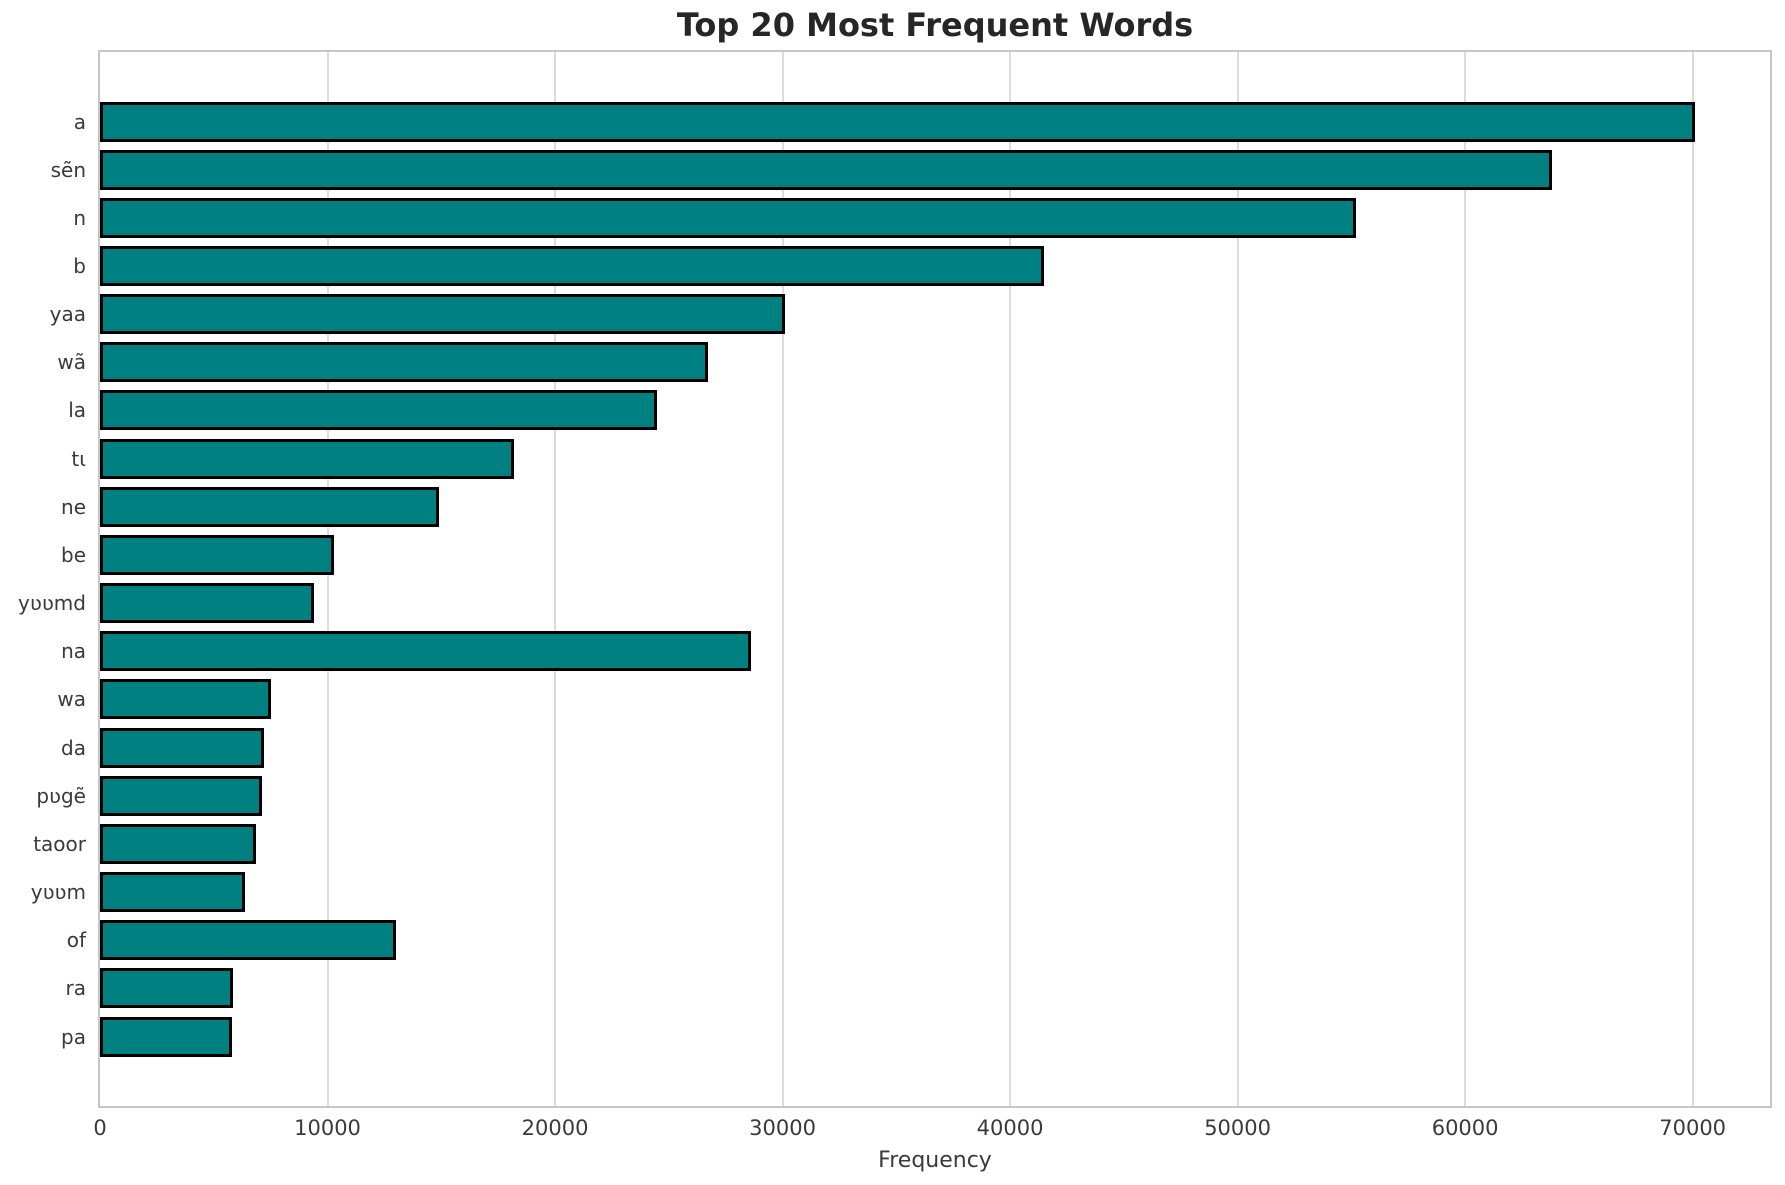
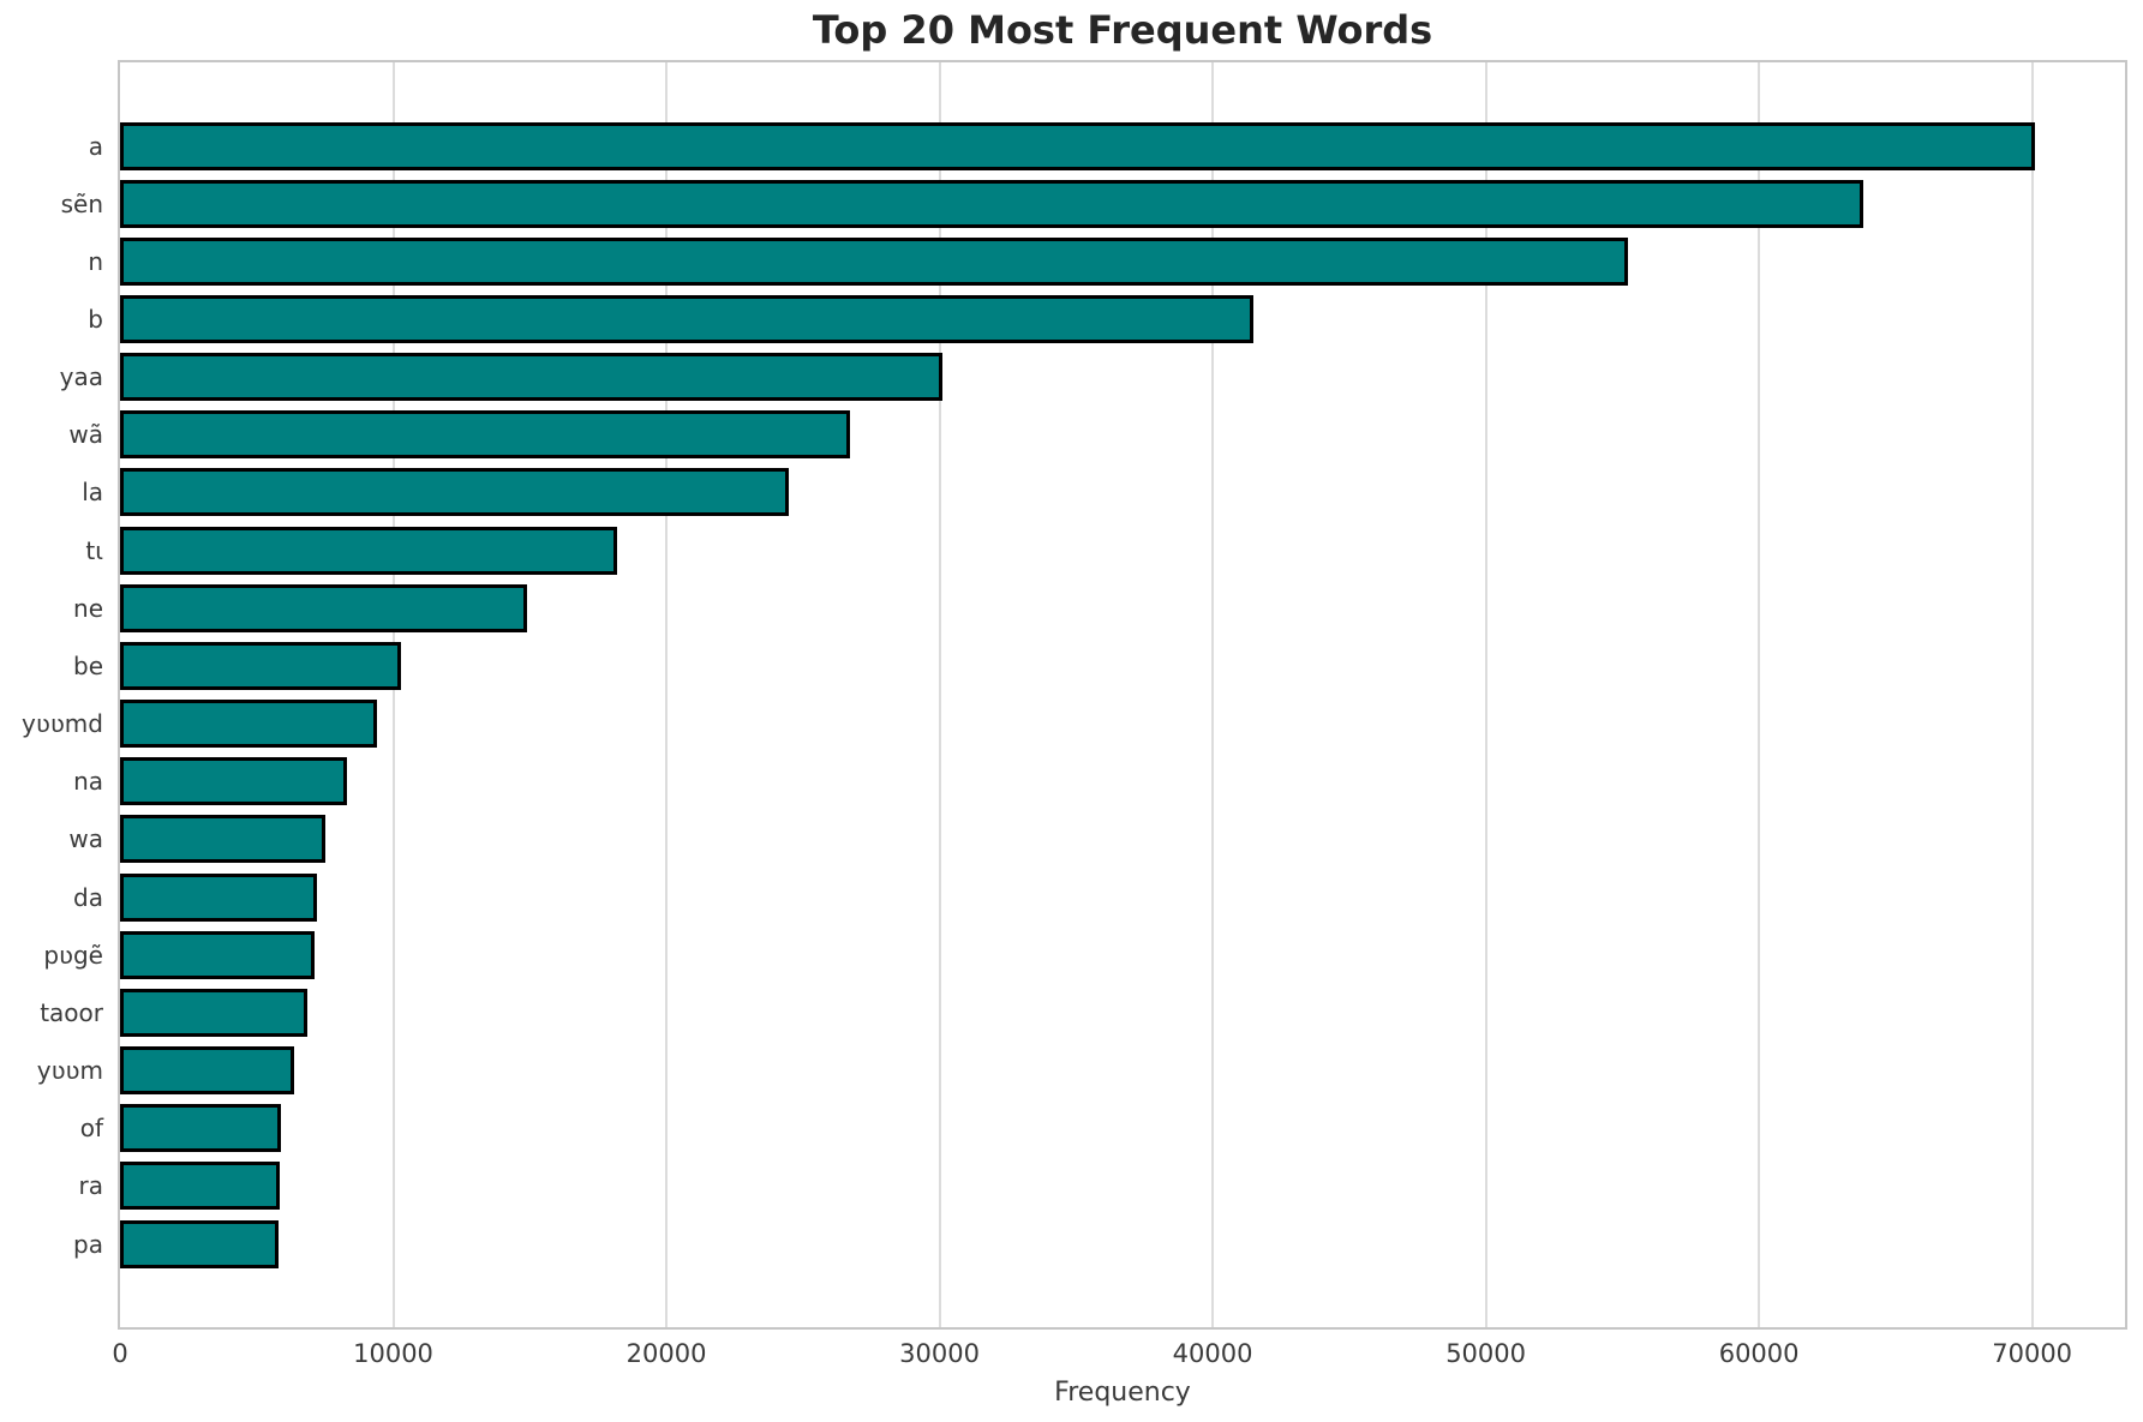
na: 28600 -> 8300
of: 13000 -> 5900
